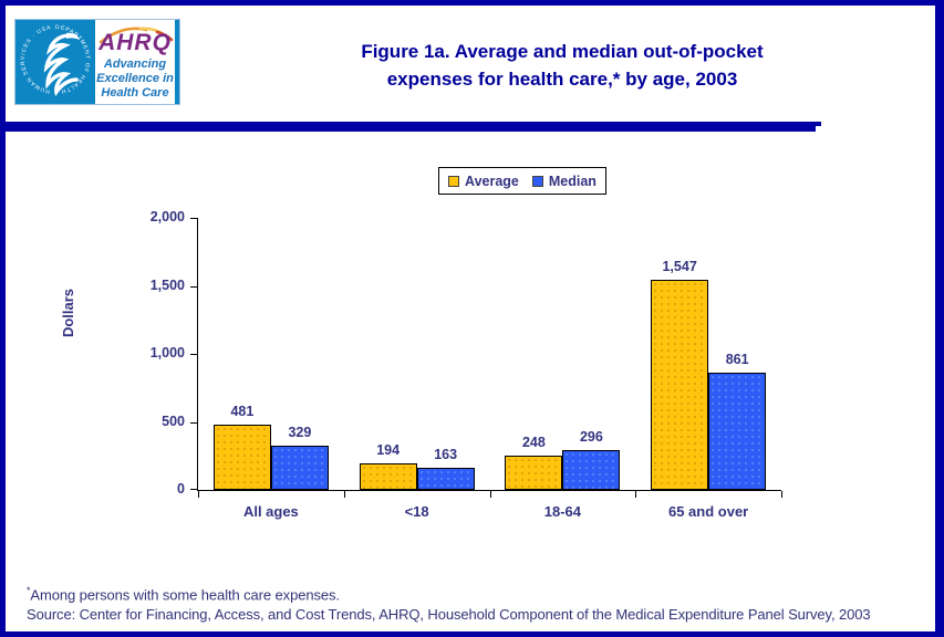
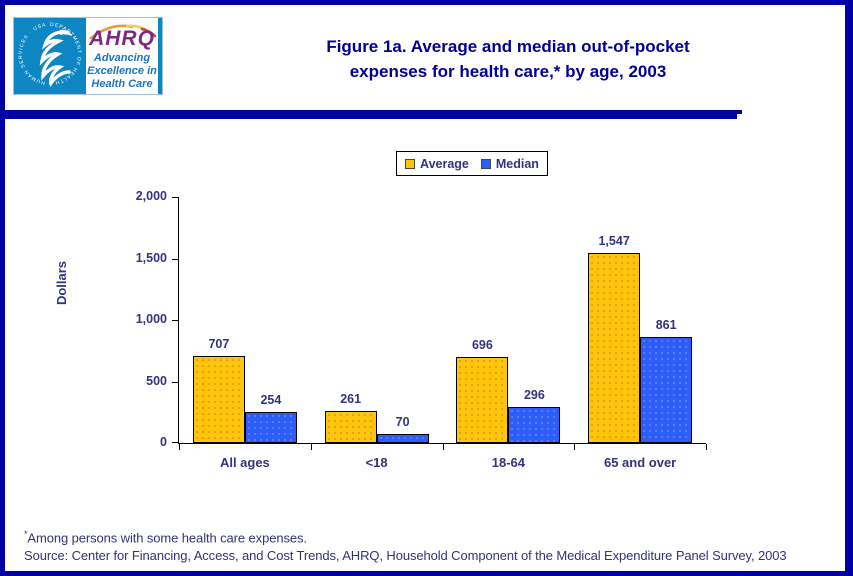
Average/All ages: 481 -> 707
Median/All ages: 329 -> 254
Average/<18: 194 -> 261
Median/<18: 163 -> 70
Average/18-64: 248 -> 696
